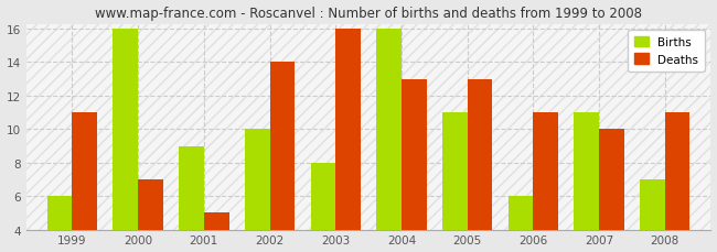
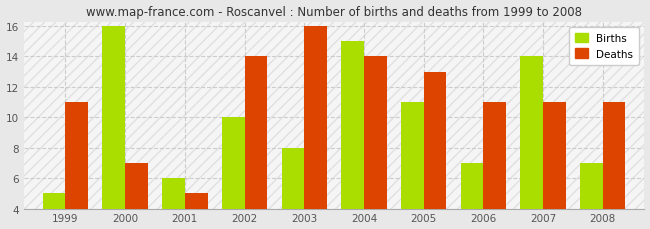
Births/1999: 6 -> 5
Births/2001: 9 -> 6
Births/2004: 16 -> 15
Deaths/2004: 13 -> 14
Births/2006: 6 -> 7
Births/2007: 11 -> 14
Deaths/2007: 10 -> 11
